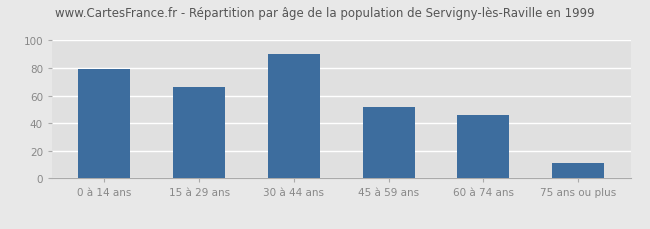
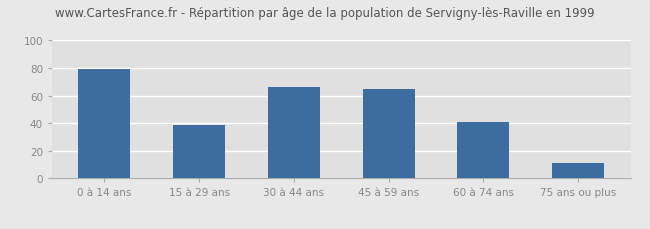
15 à 29 ans: 66 -> 39
30 à 44 ans: 90 -> 66
45 à 59 ans: 52 -> 65
60 à 74 ans: 46 -> 41
